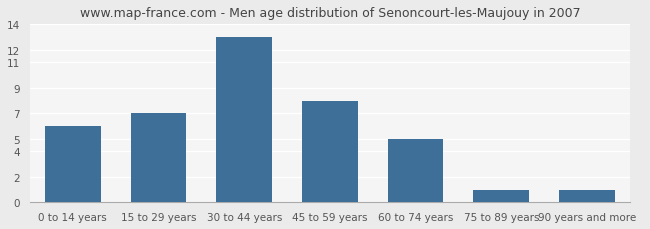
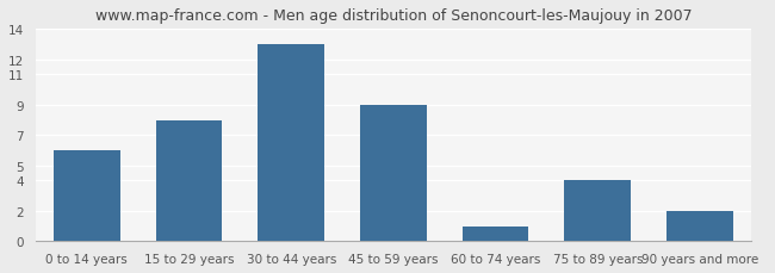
15 to 29 years: 7 -> 8
45 to 59 years: 8 -> 9
60 to 74 years: 5 -> 1
75 to 89 years: 1 -> 4
90 years and more: 1 -> 2
